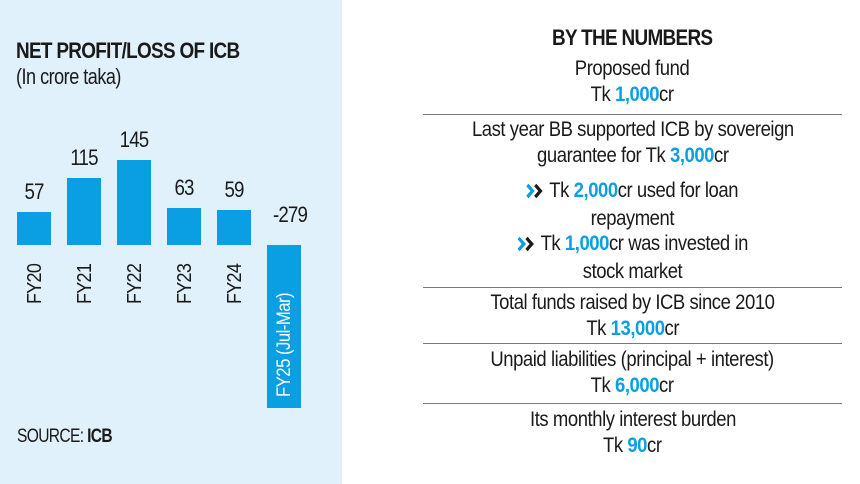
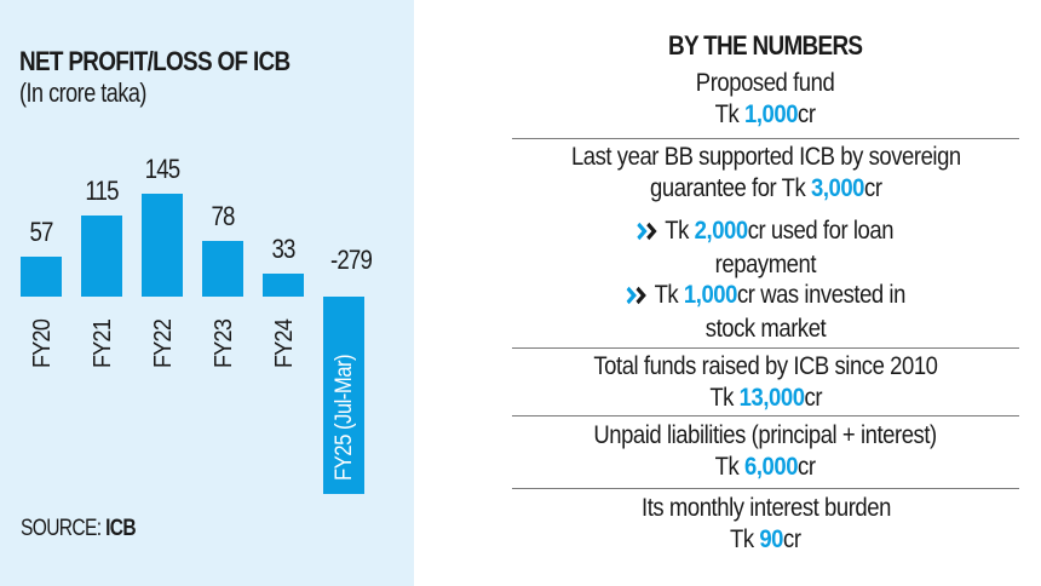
FY23: 63 -> 78
FY24: 59 -> 33
